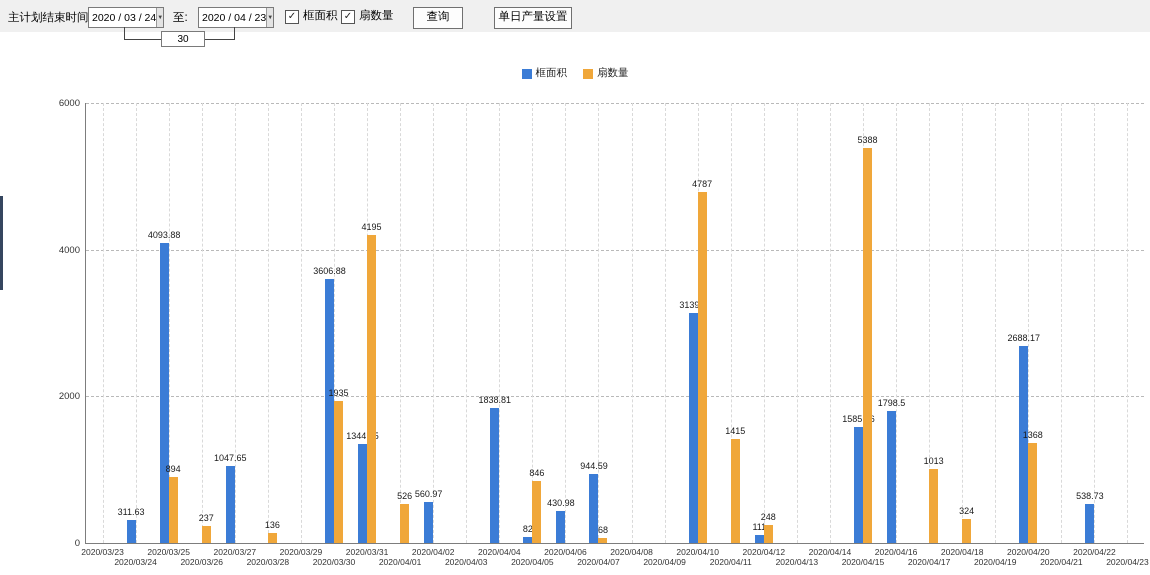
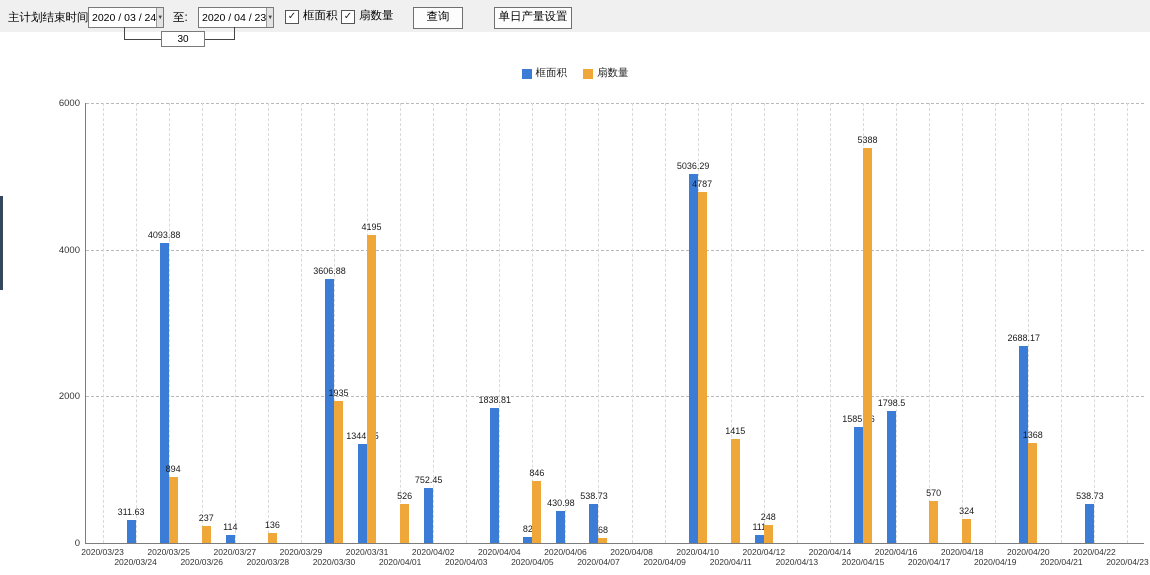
框面积/2020/03/27: 1047.65 -> 114
框面积/2020/04/02: 560.97 -> 752.45
框面积/2020/04/07: 944.59 -> 538.73
框面积/2020/04/10: 3139.6 -> 5036.29
扇数量/2020/04/17: 1013 -> 570
